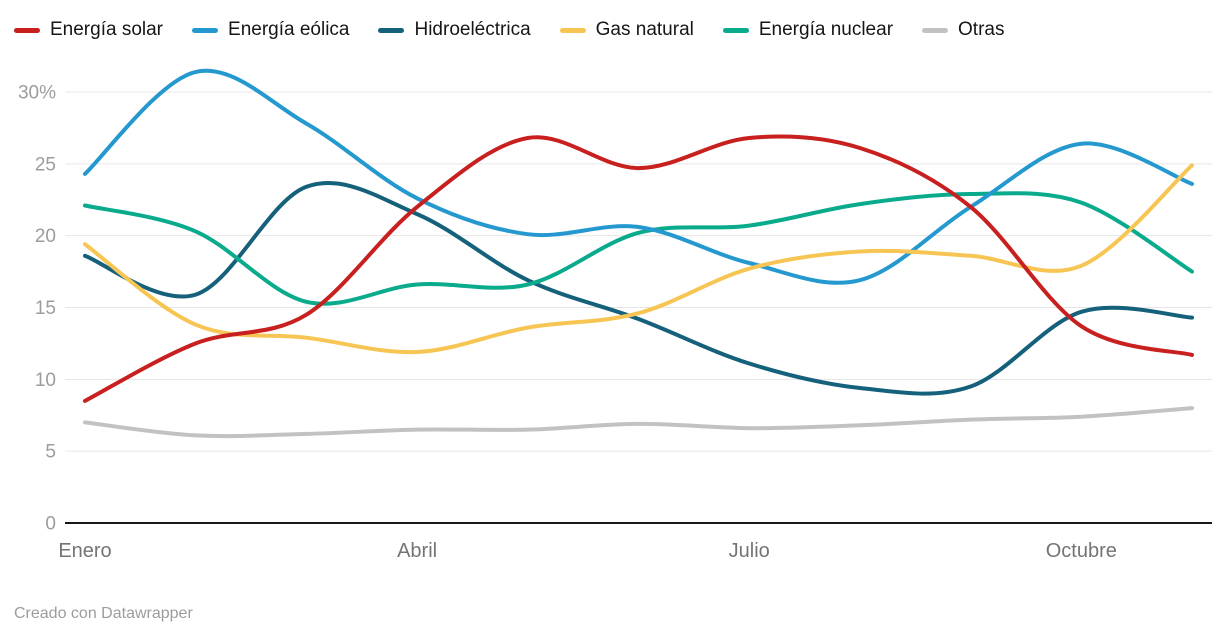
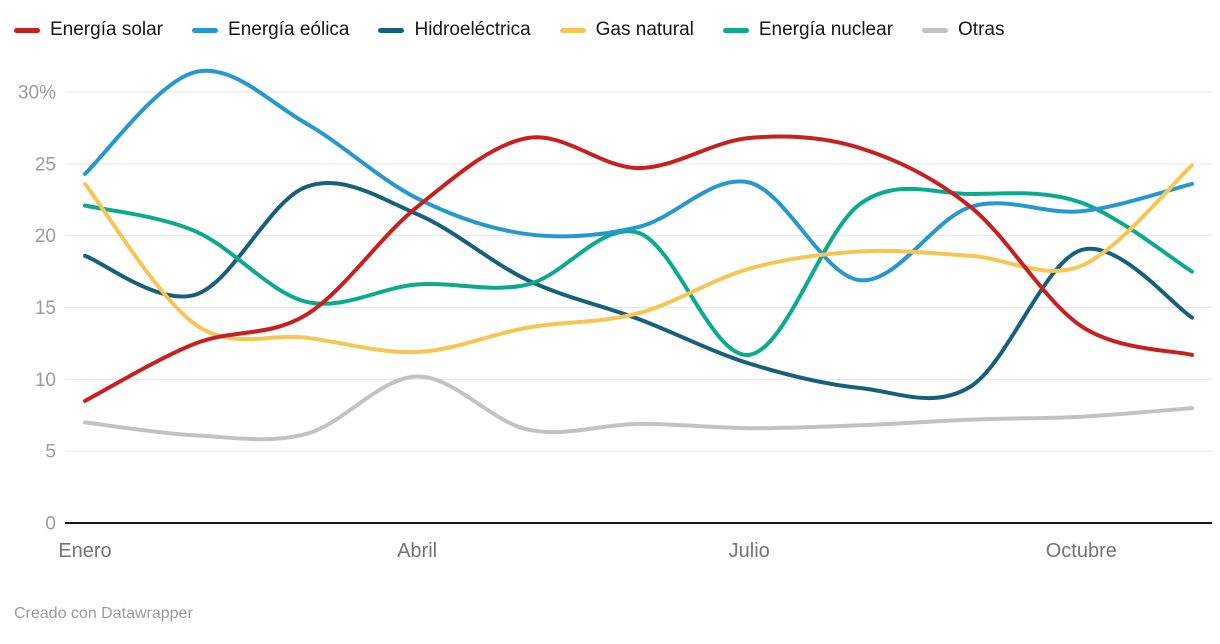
Gas natural/Enero: 19.4% -> 23.6%
Otras/Abril: 6.5% -> 10.2%
Energía nuclear/Julio: 20.7% -> 11.7%
Energía eólica/Julio: 18.1% -> 23.7%
Hidroeléctrica/Octubre: 14.7% -> 19.0%
Energía eólica/Octubre: 26.4% -> 21.7%
